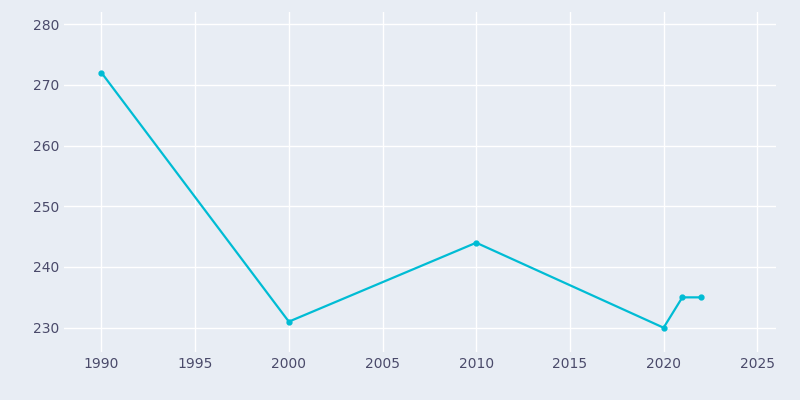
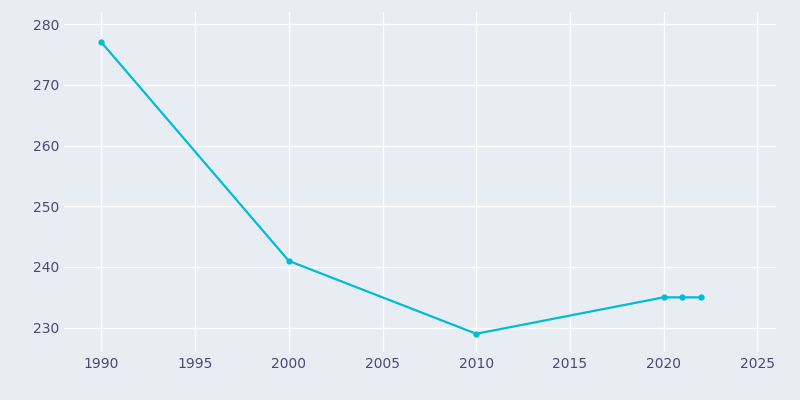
1990: 272 -> 277
2000: 231 -> 241
2010: 244 -> 229
2020: 230 -> 235
